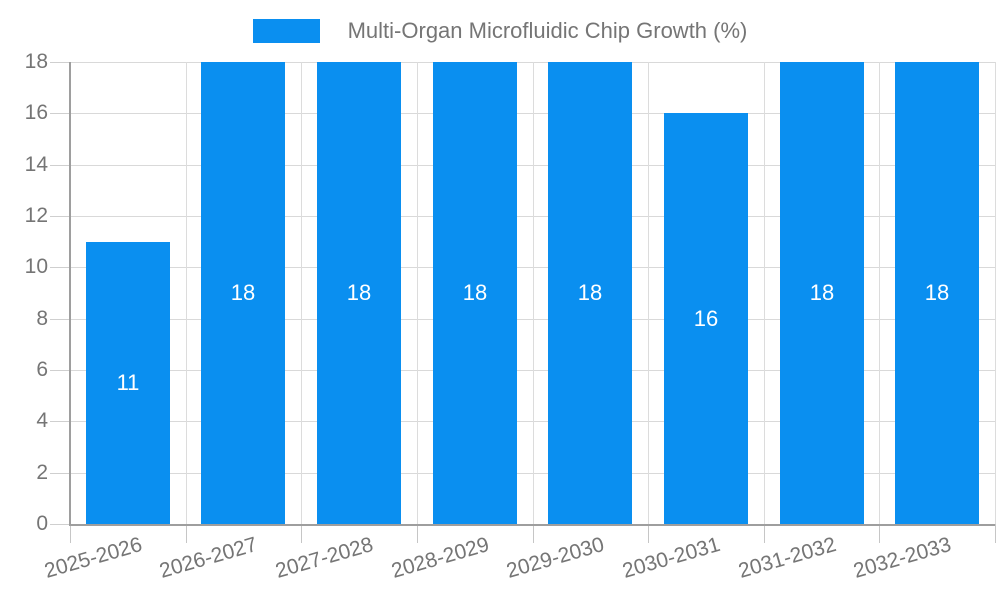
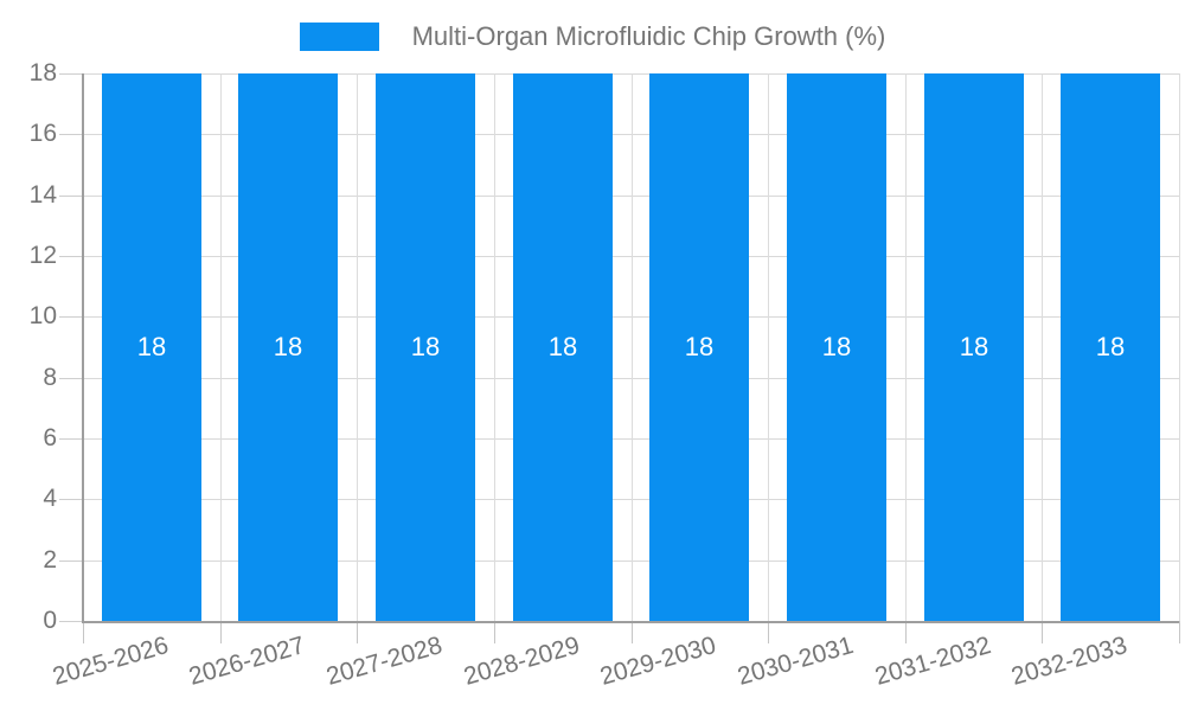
2025-2026: 11 -> 18
2030-2031: 16 -> 18
